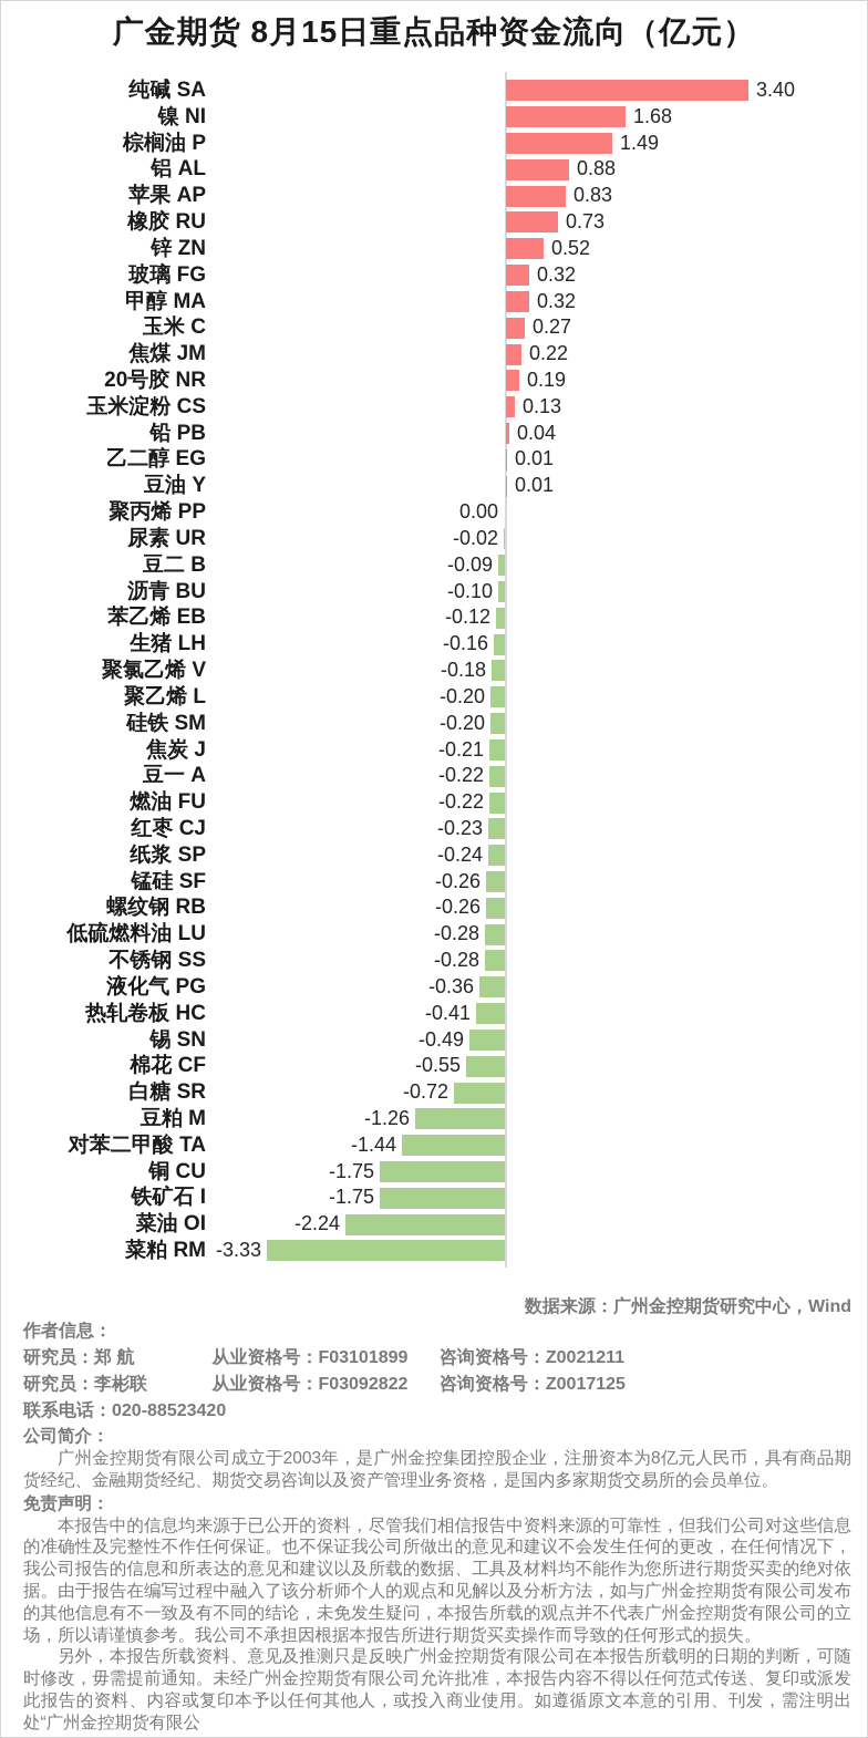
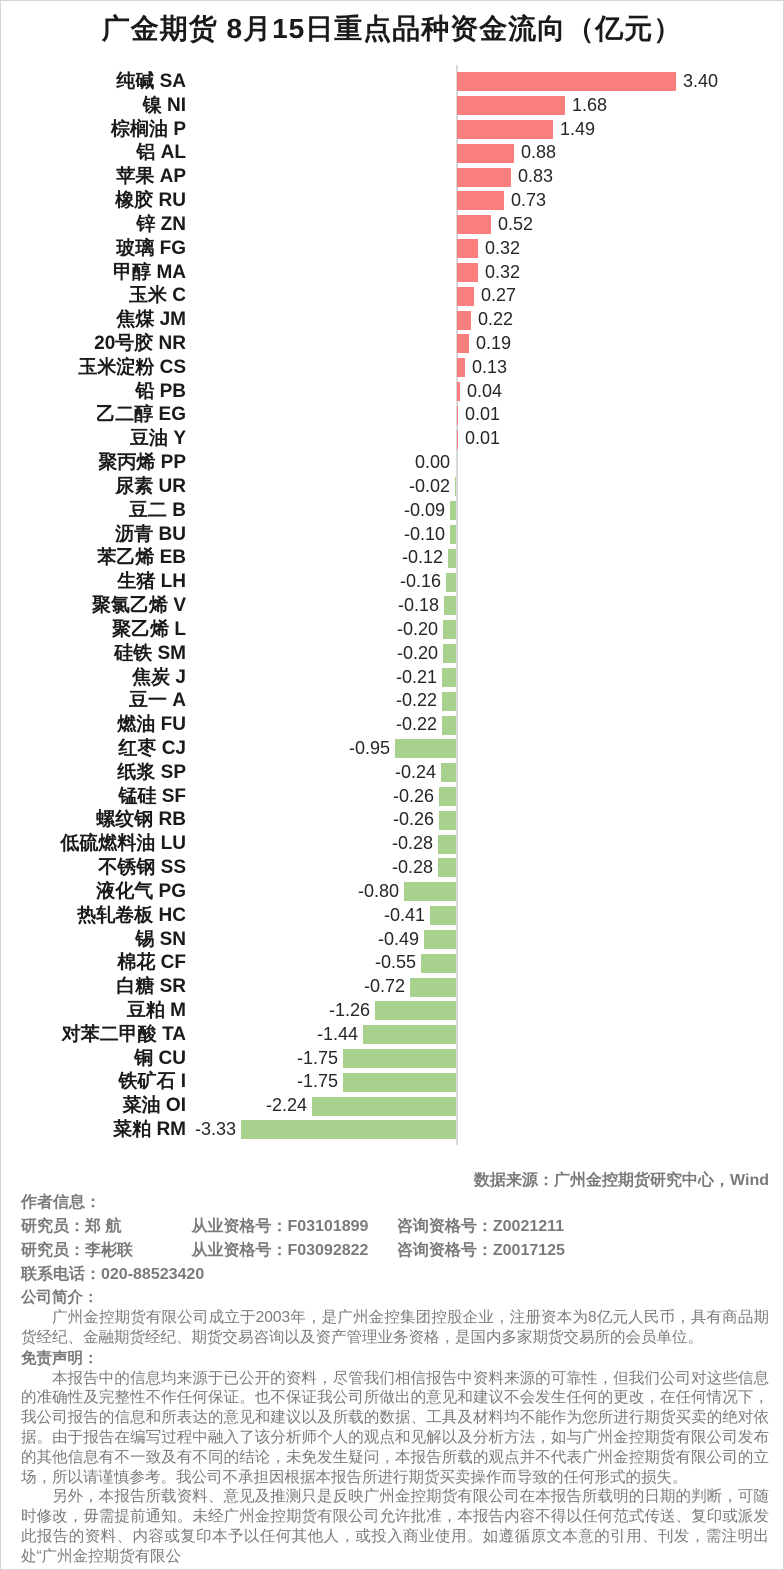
红枣 CJ: -0.23 -> -0.95
液化气 PG: -0.36 -> -0.80
